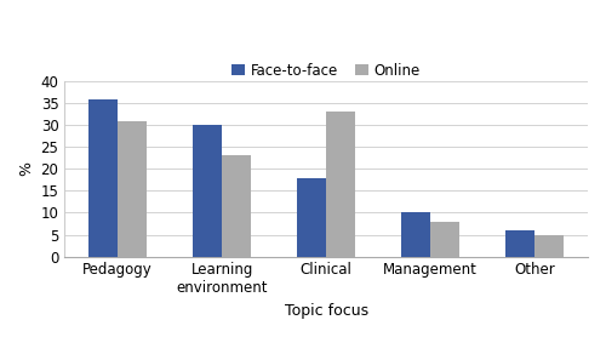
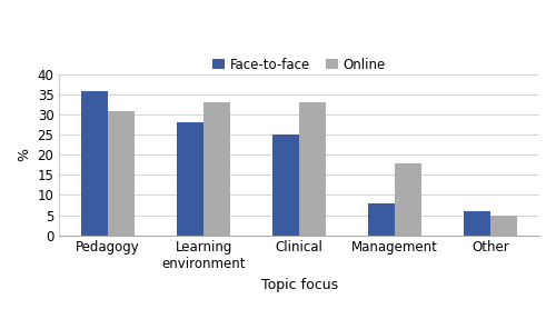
Face-to-face/Learning environment: 30 -> 28
Online/Learning environment: 23 -> 33
Face-to-face/Clinical: 18 -> 25
Face-to-face/Management: 10 -> 8
Online/Management: 8 -> 18
